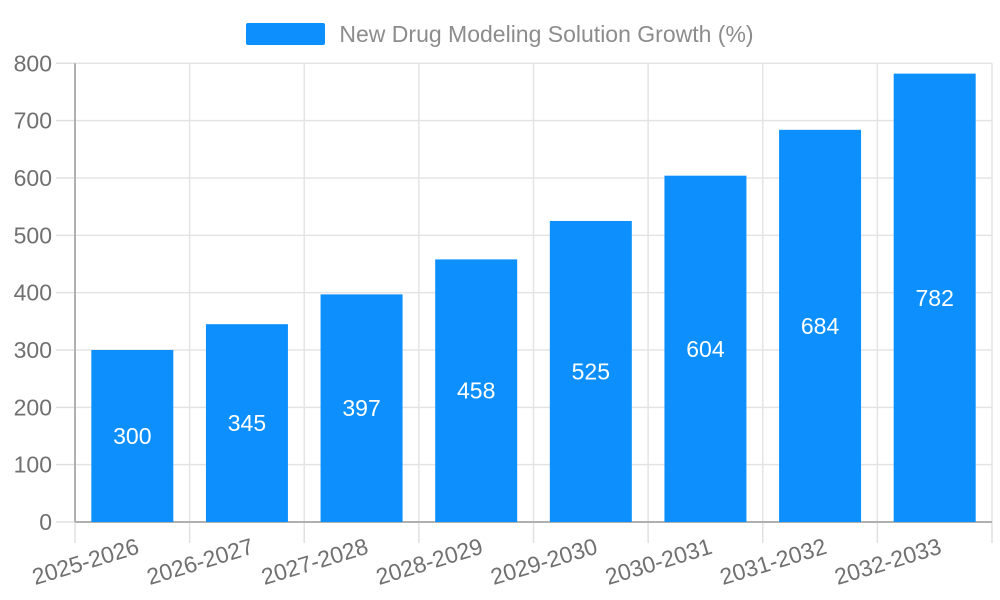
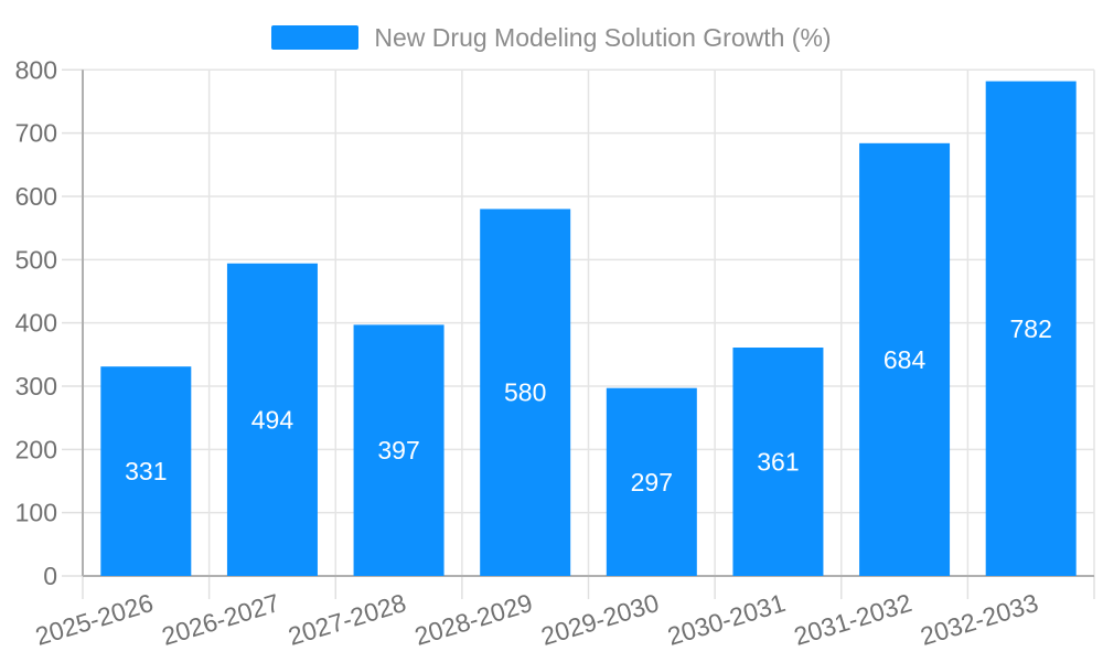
2025-2026: 300 -> 331
2026-2027: 345 -> 494
2028-2029: 458 -> 580
2029-2030: 525 -> 297
2030-2031: 604 -> 361
